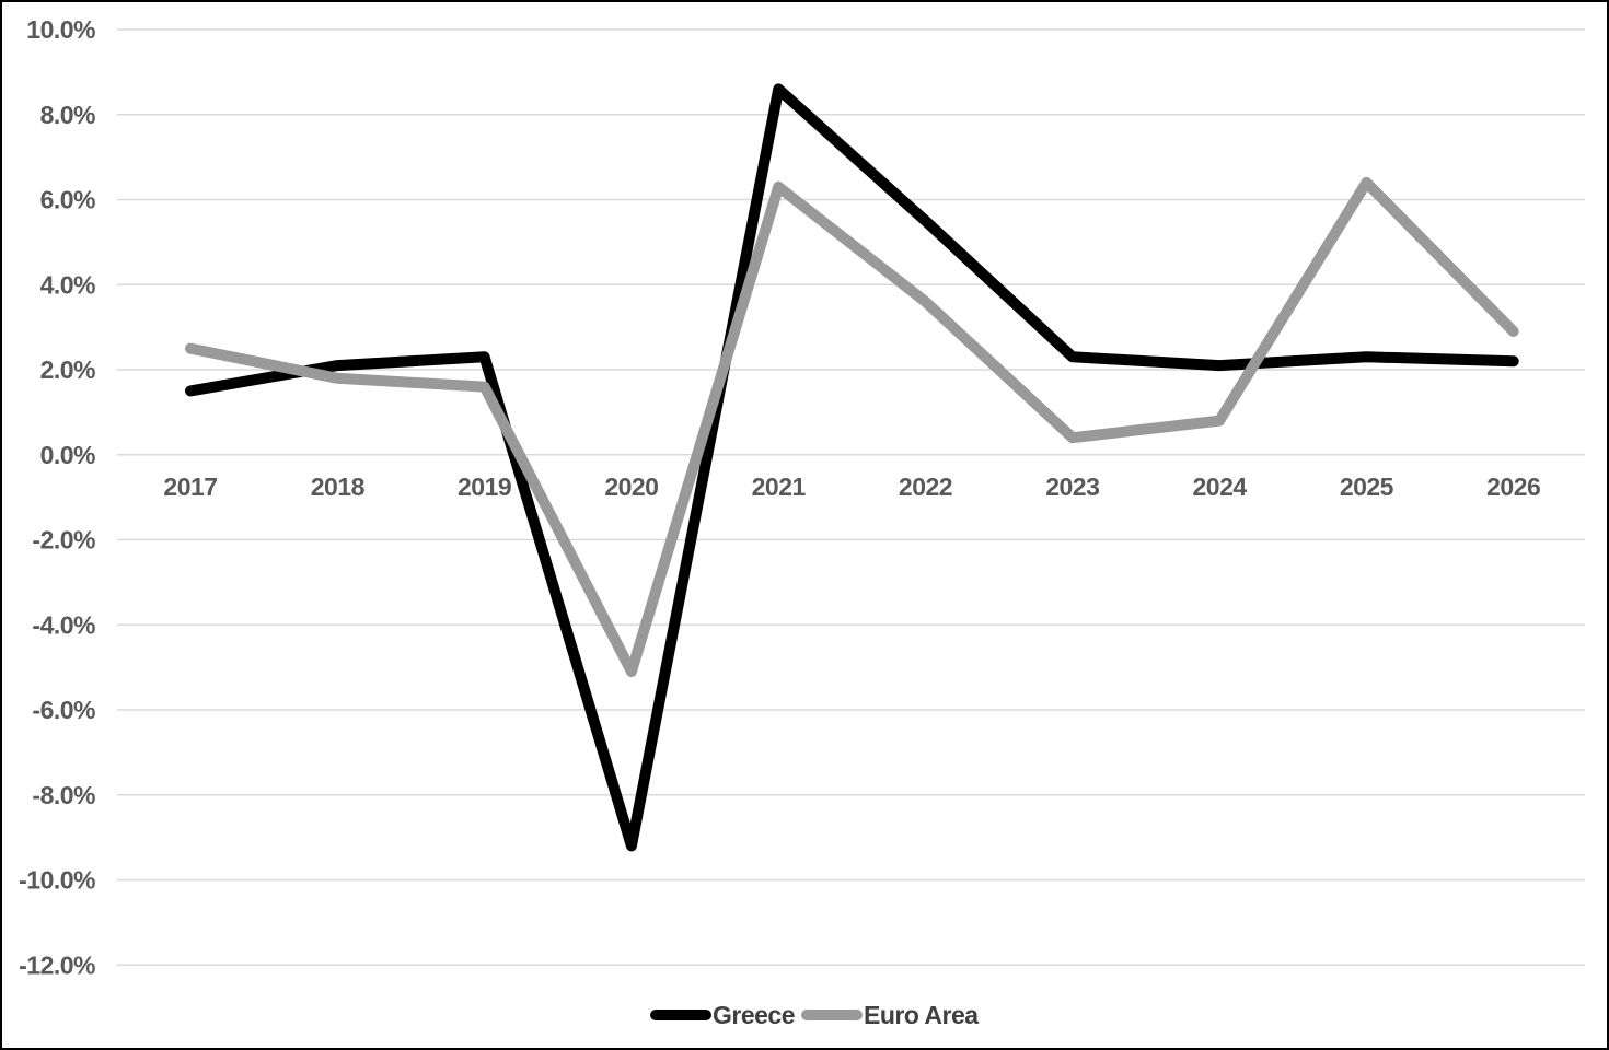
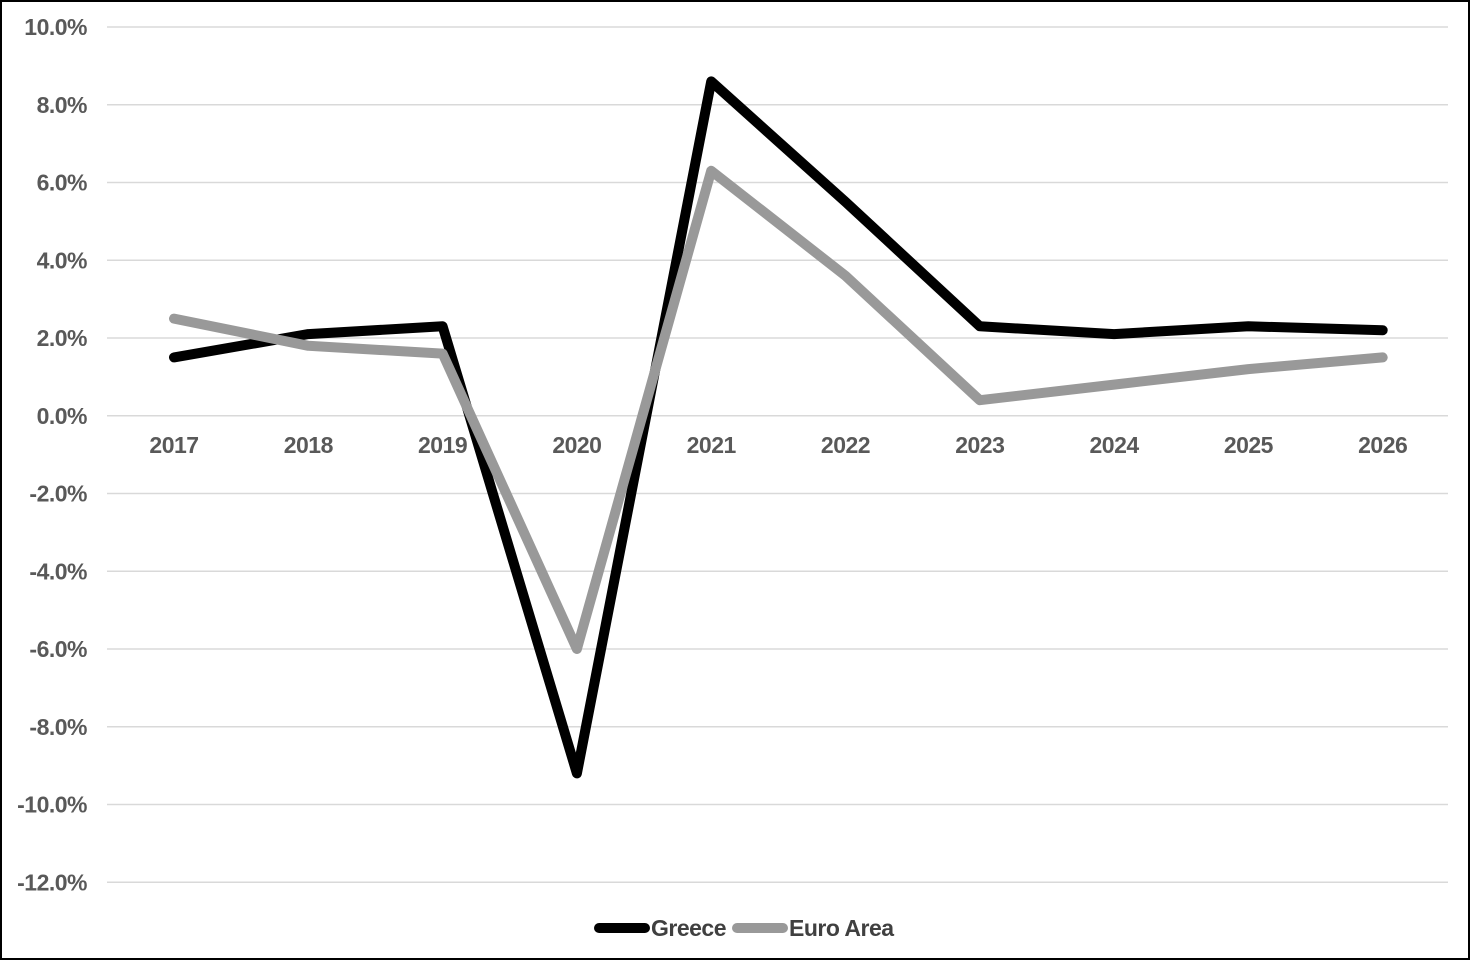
Euro Area/2020: -5.1% -> -6.0%
Euro Area/2025: 6.4% -> 1.2%
Euro Area/2026: 2.9% -> 1.5%
